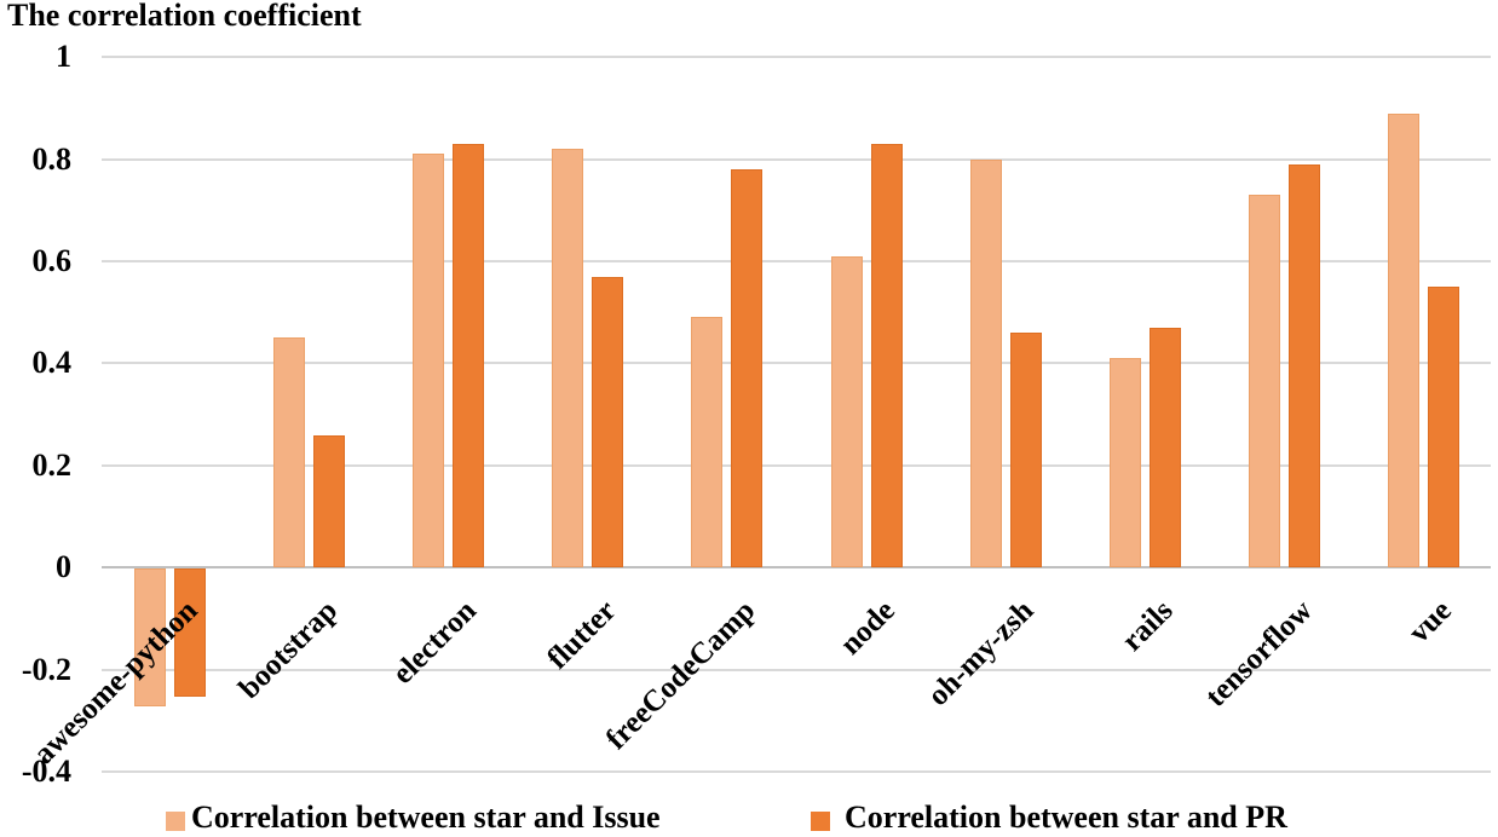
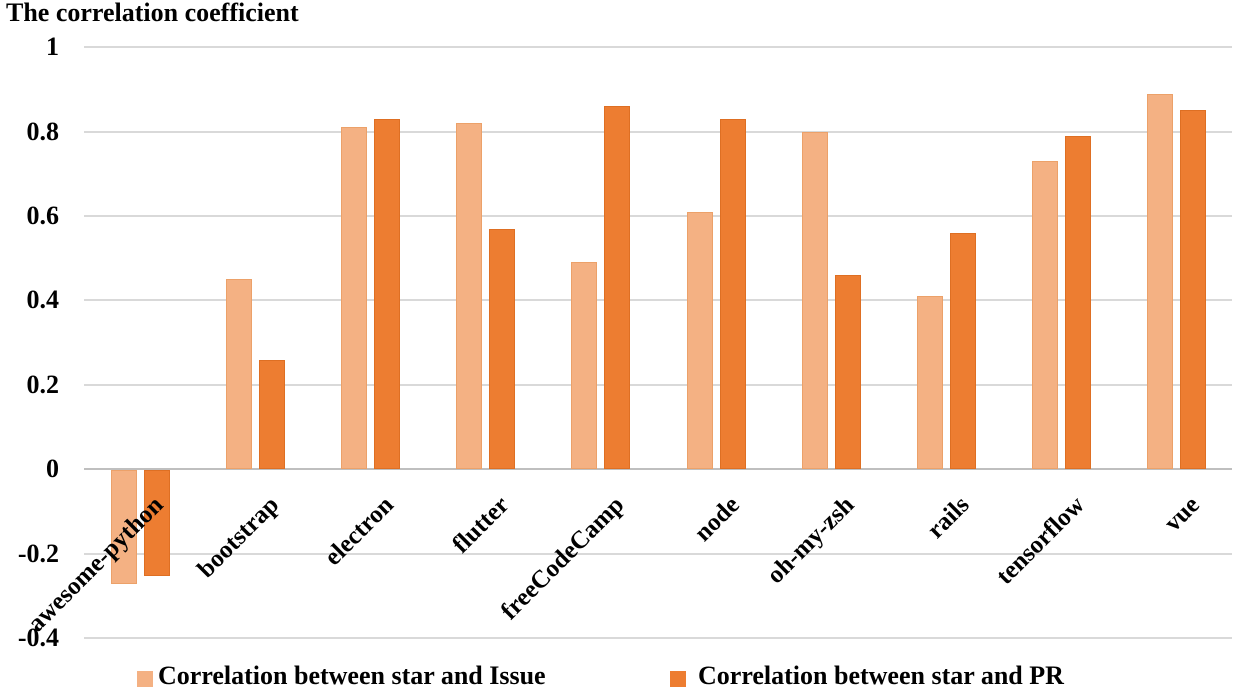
Correlation between star and PR/freeCodeCamp: 0.78 -> 0.86
Correlation between star and PR/rails: 0.47 -> 0.56
Correlation between star and PR/vue: 0.55 -> 0.85
